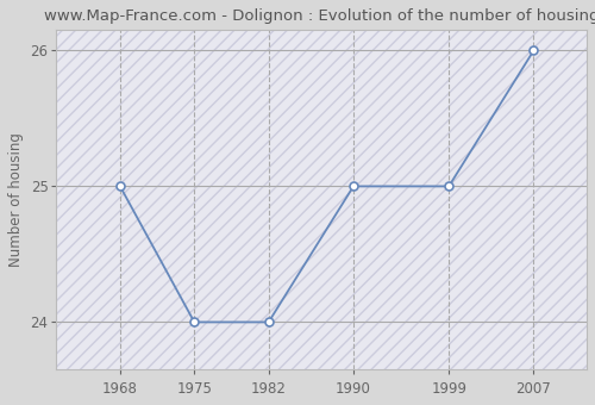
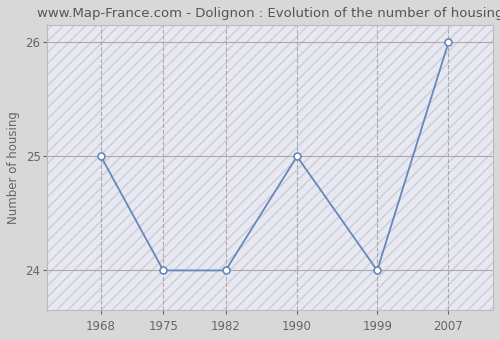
1999: 25 -> 24
